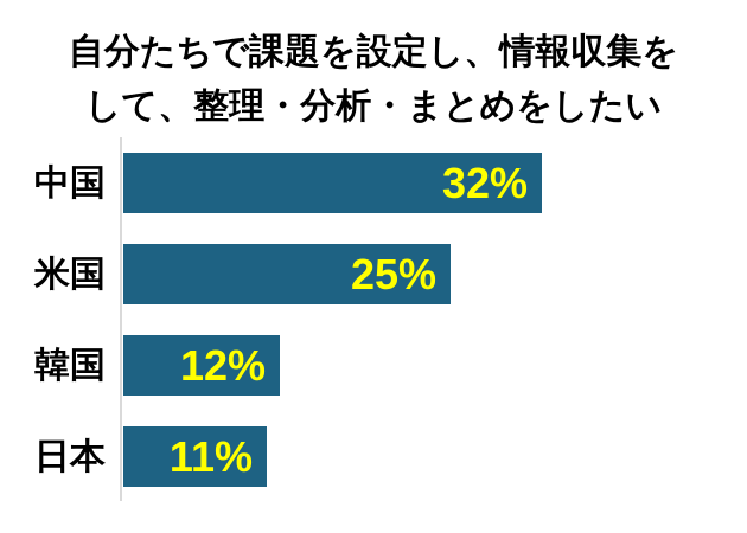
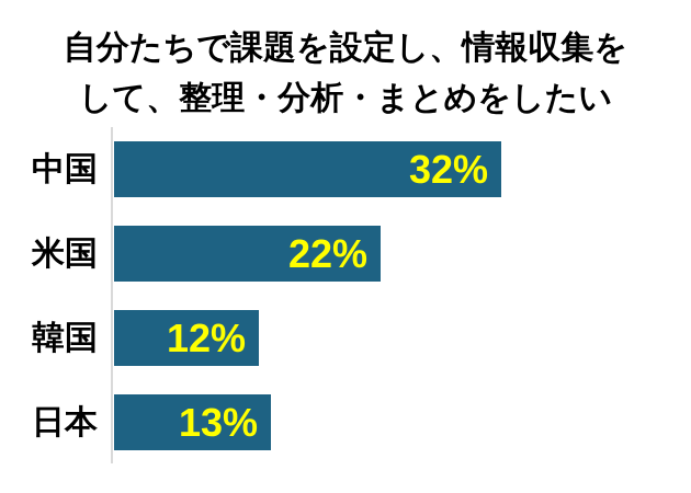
米国: 25% -> 22%
日本: 11% -> 13%
